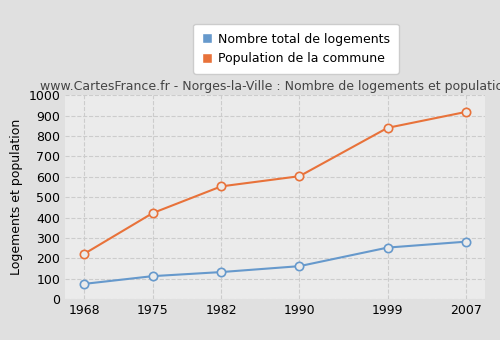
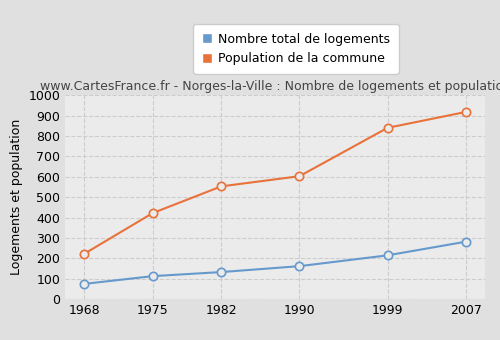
Nombre total de logements/1999: 253 -> 215
